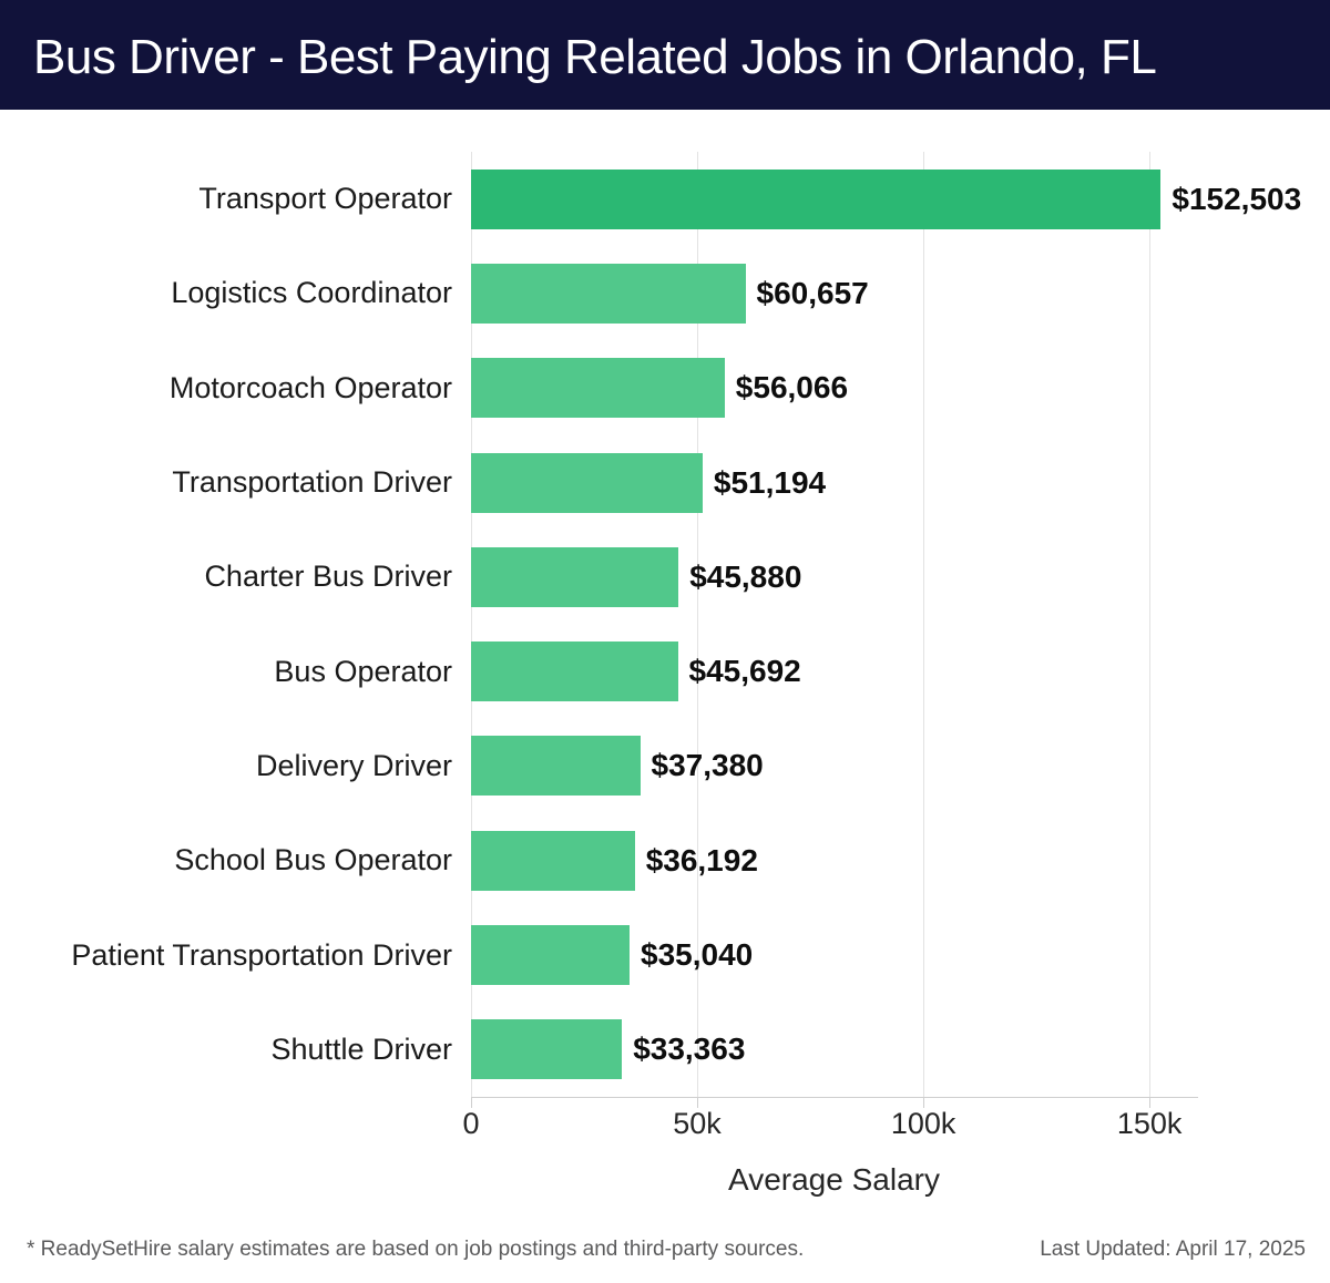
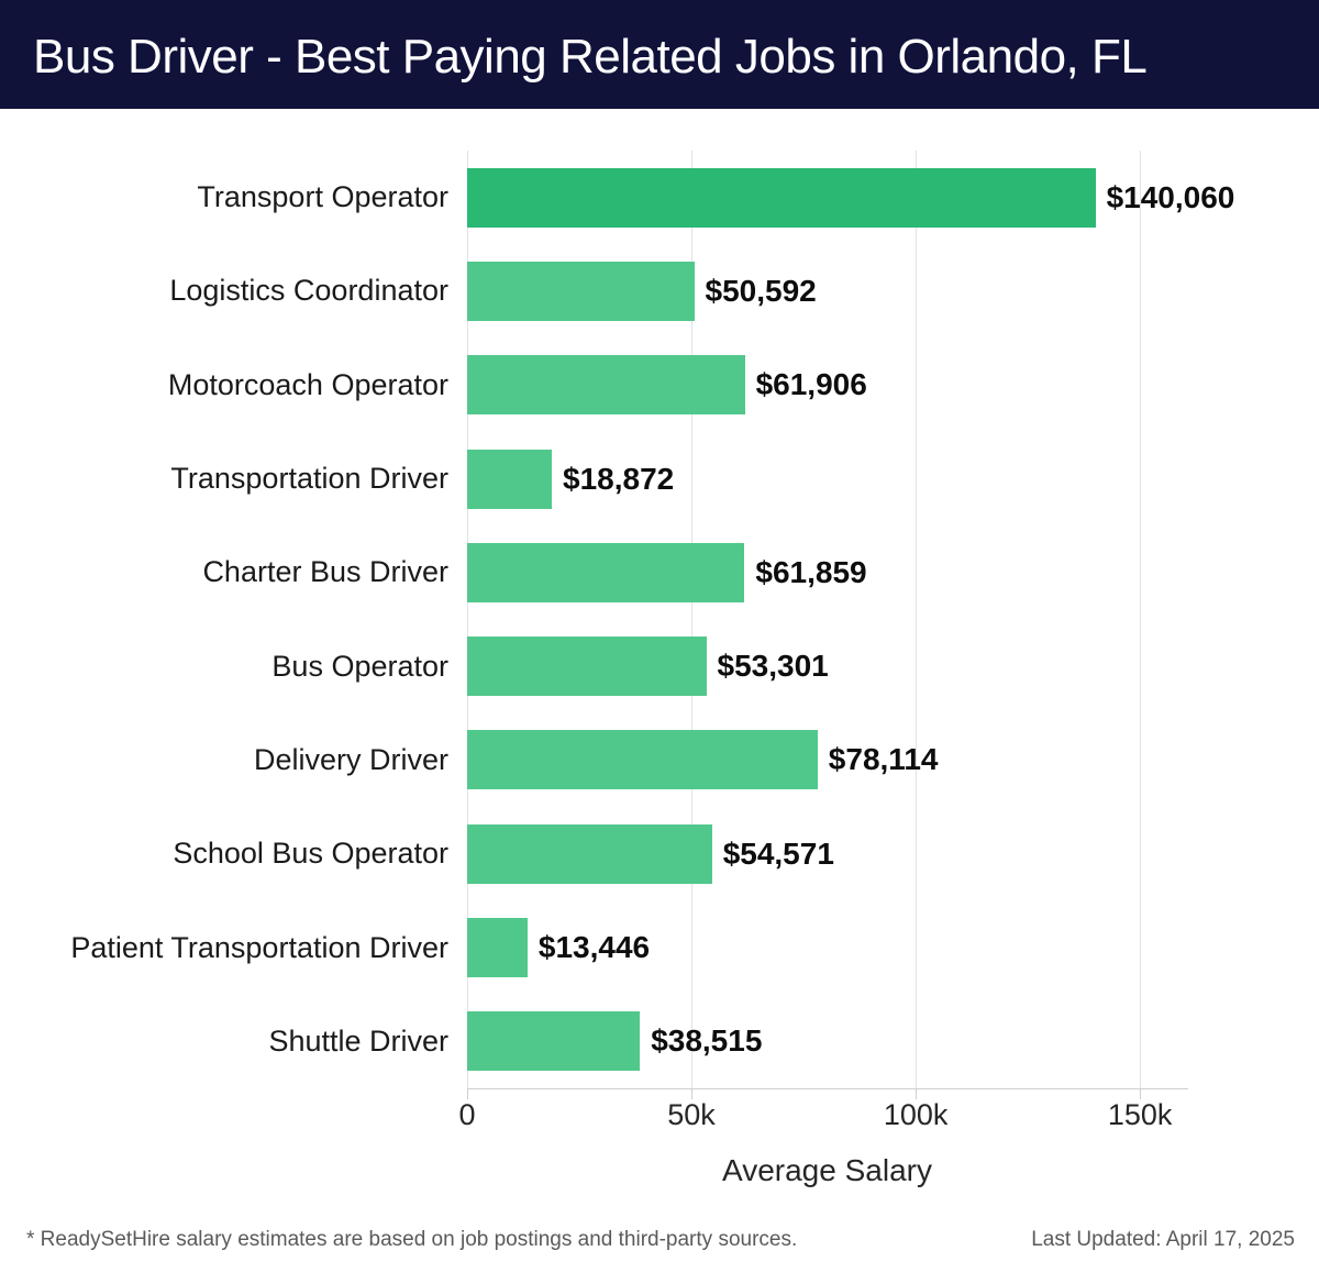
Transport Operator: $152,503 -> $140,060
Logistics Coordinator: $60,657 -> $50,592
Motorcoach Operator: $56,066 -> $61,906
Transportation Driver: $51,194 -> $18,872
Charter Bus Driver: $45,880 -> $61,859
Bus Operator: $45,692 -> $53,301
Delivery Driver: $37,380 -> $78,114
School Bus Operator: $36,192 -> $54,571
Patient Transportation Driver: $35,040 -> $13,446
Shuttle Driver: $33,363 -> $38,515
